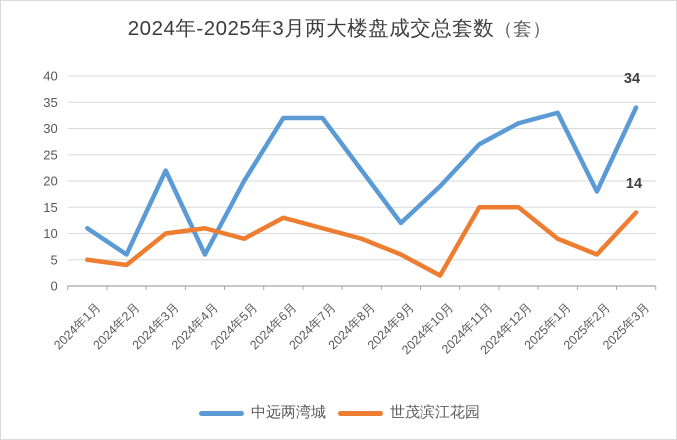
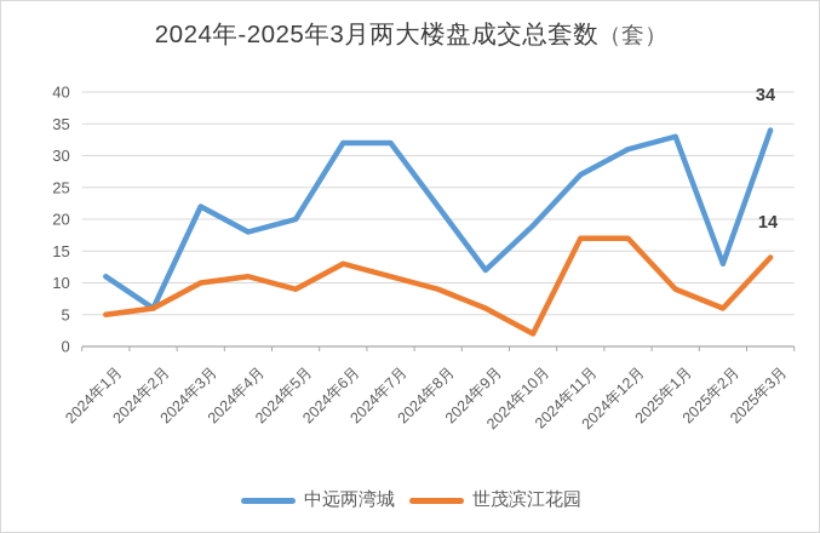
世茂滨江花园/2024年2月: 4 -> 6
中远两湾城/2024年4月: 6 -> 18
世茂滨江花园/2024年11月: 15 -> 17
世茂滨江花园/2024年12月: 15 -> 17
中远两湾城/2025年2月: 18 -> 13
